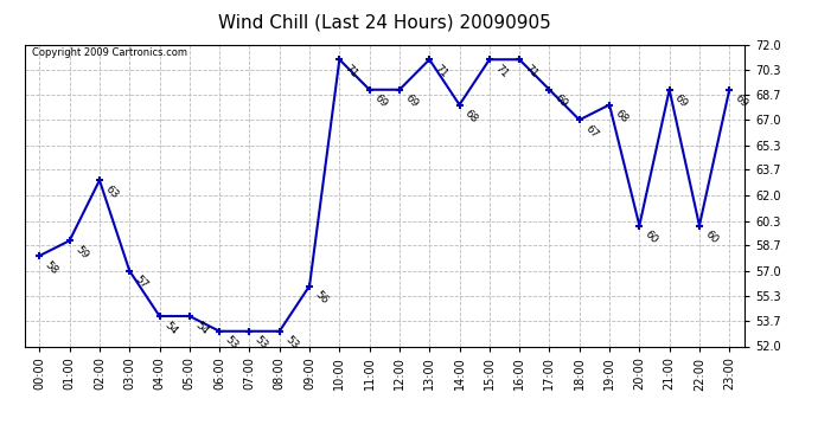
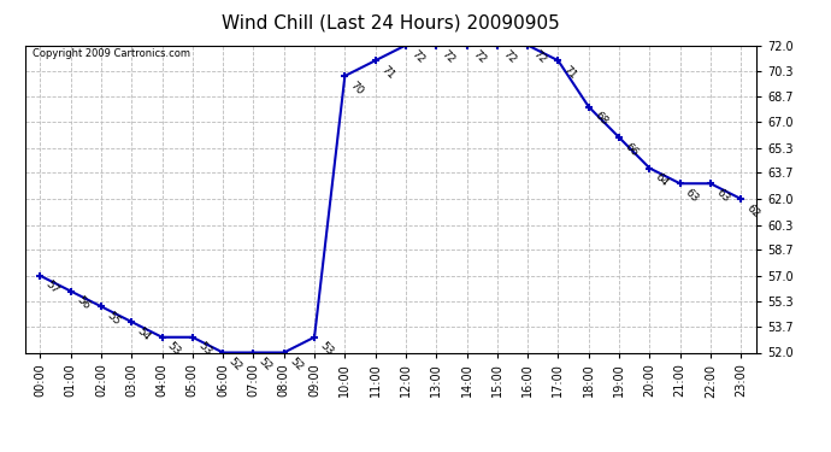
00:00: 58 -> 57
01:00: 59 -> 56
02:00: 63 -> 55
03:00: 57 -> 54
04:00: 54 -> 53
05:00: 54 -> 53
06:00: 53 -> 52
07:00: 53 -> 52
08:00: 53 -> 52
09:00: 56 -> 53
10:00: 71 -> 70
11:00: 69 -> 71
12:00: 69 -> 72
13:00: 71 -> 72
14:00: 68 -> 72
15:00: 71 -> 72
16:00: 71 -> 72
17:00: 69 -> 71
18:00: 67 -> 68
19:00: 68 -> 66
20:00: 60 -> 64
21:00: 69 -> 63
22:00: 60 -> 63
23:00: 69 -> 62
